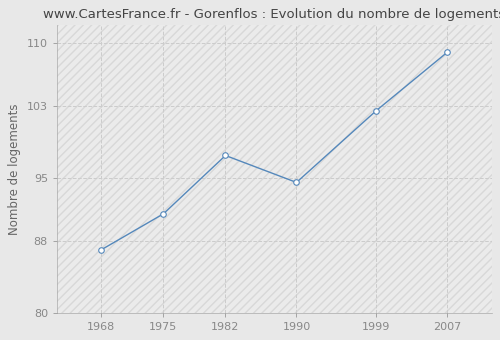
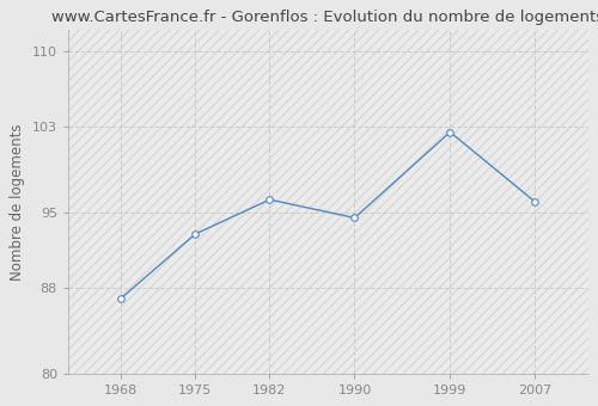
1975: 91.0 -> 93.0
1982: 97.5 -> 96.2
2007: 109.0 -> 96.0
